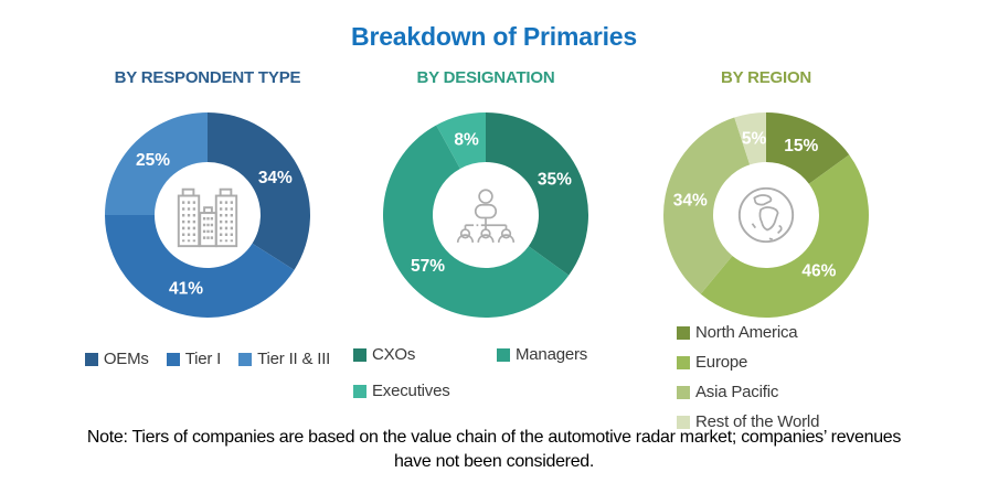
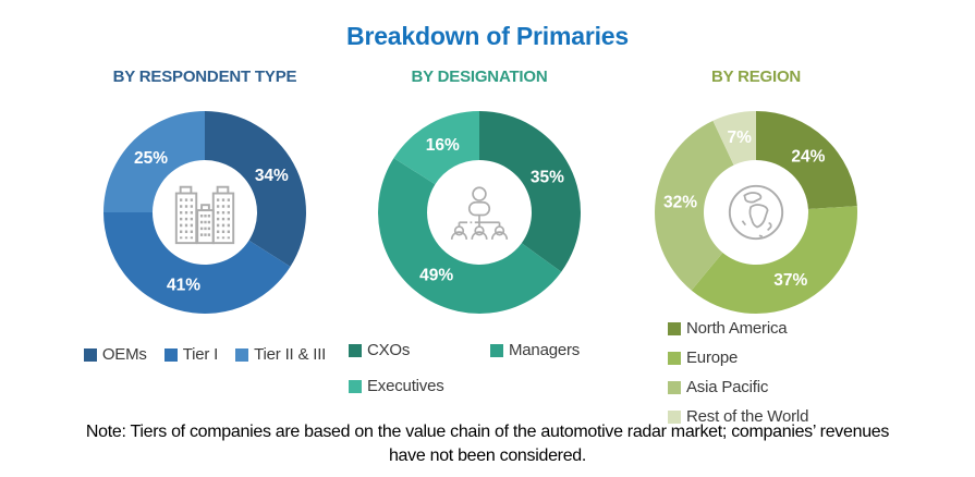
BY DESIGNATION/Managers: 57% -> 49%
BY DESIGNATION/Executives: 8% -> 16%
BY REGION/North America: 15% -> 24%
BY REGION/Europe: 46% -> 37%
BY REGION/Asia Pacific: 34% -> 32%
BY REGION/Rest of the World: 5% -> 7%
